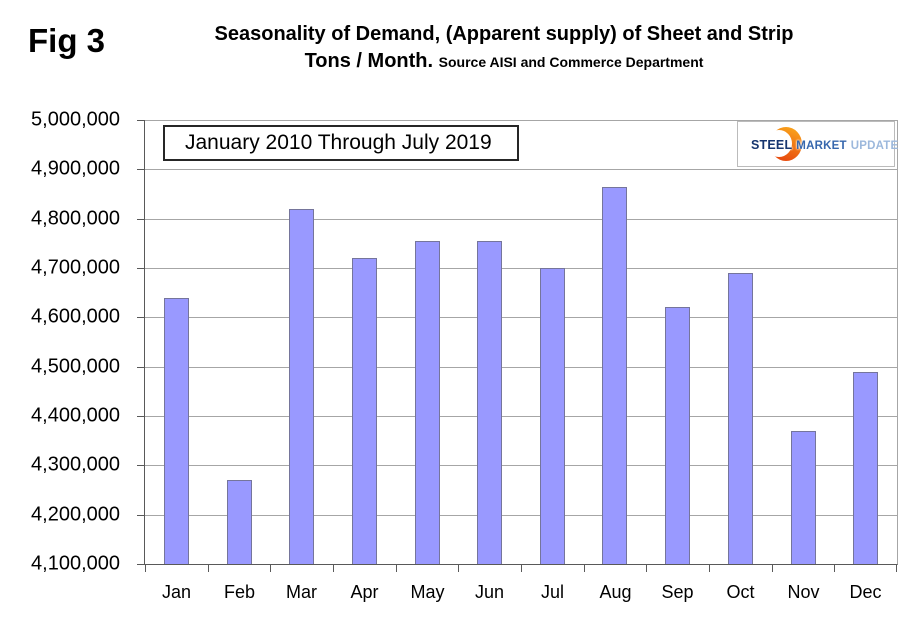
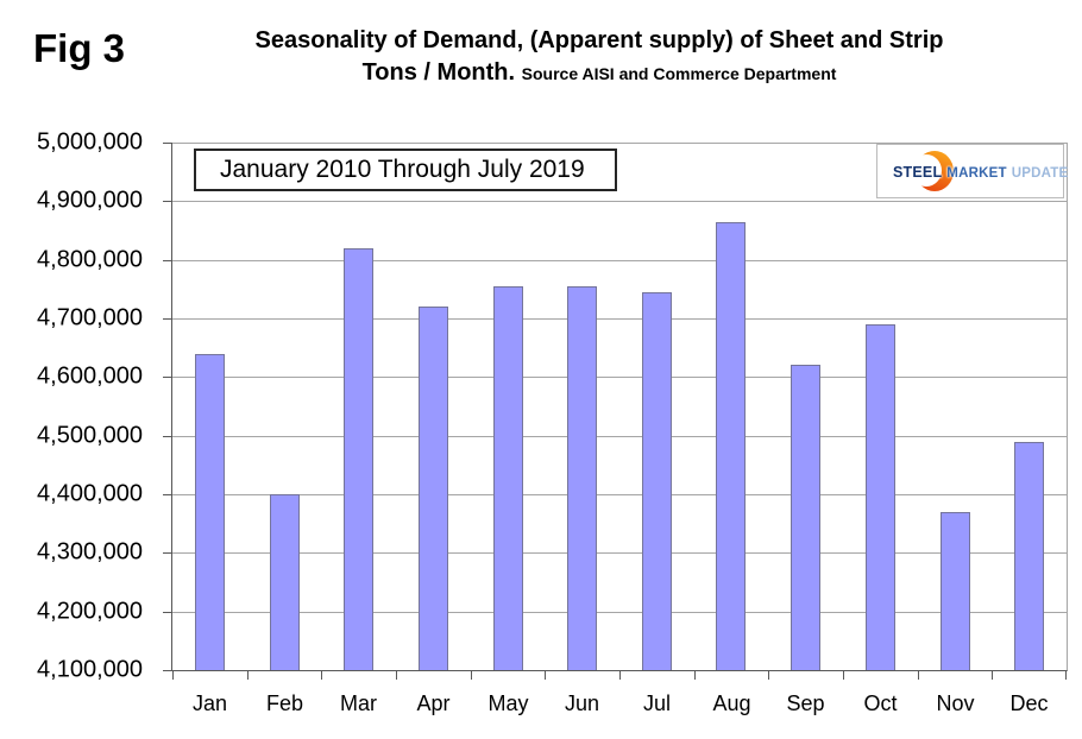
Feb: 4270000 -> 4400000
Jul: 4700000 -> 4740000
